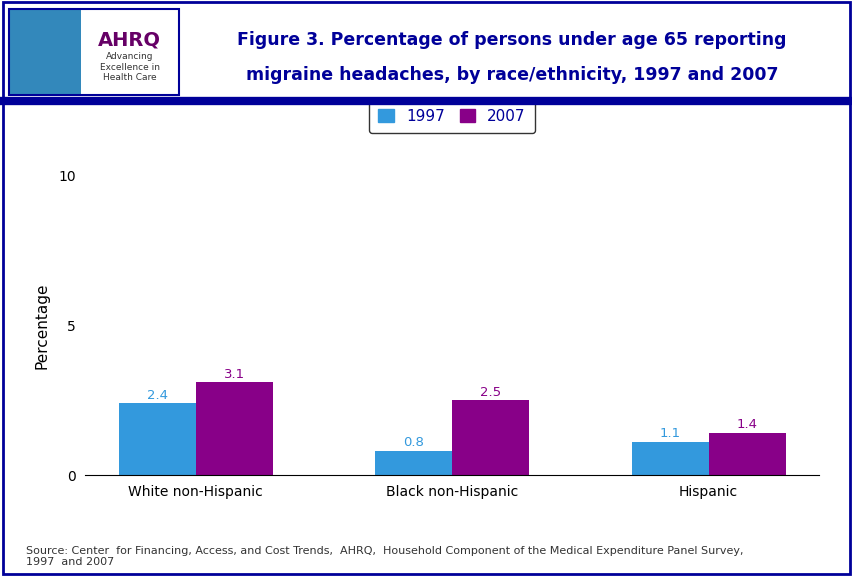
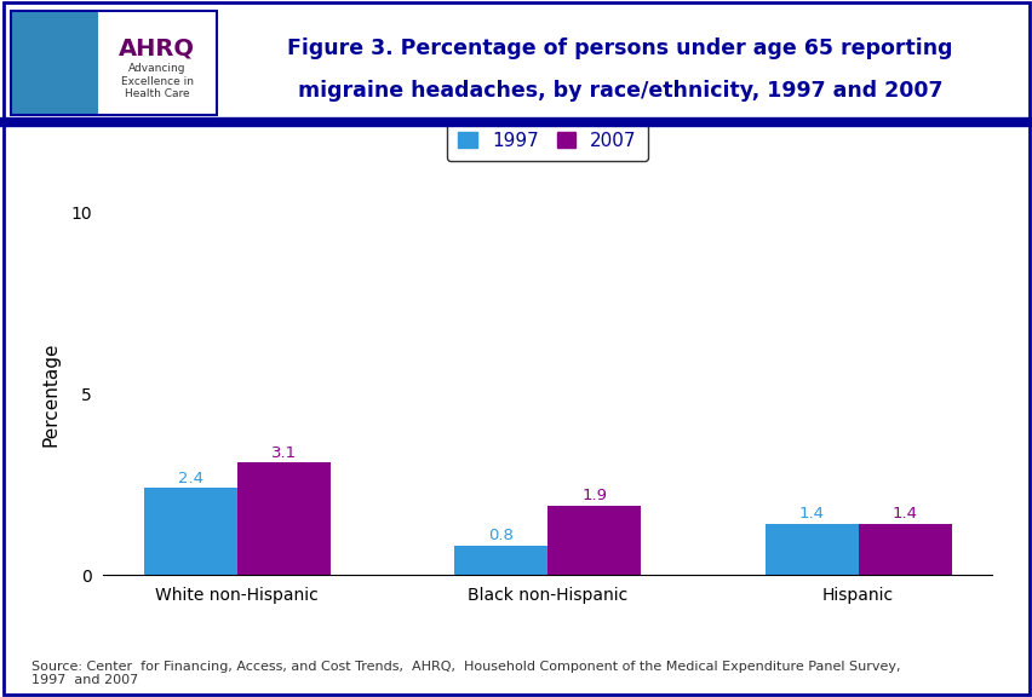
2007/Black non-Hispanic: 2.5 -> 1.9
1997/Hispanic: 1.1 -> 1.4
